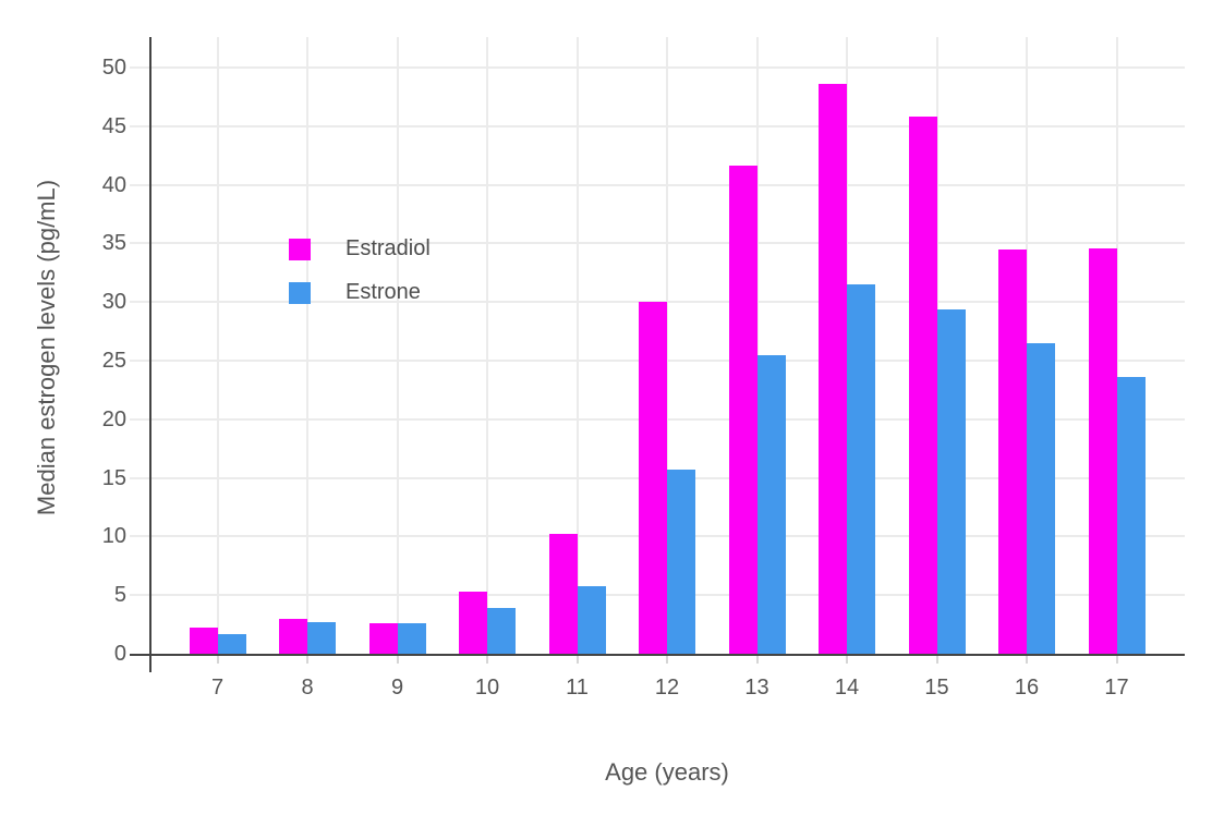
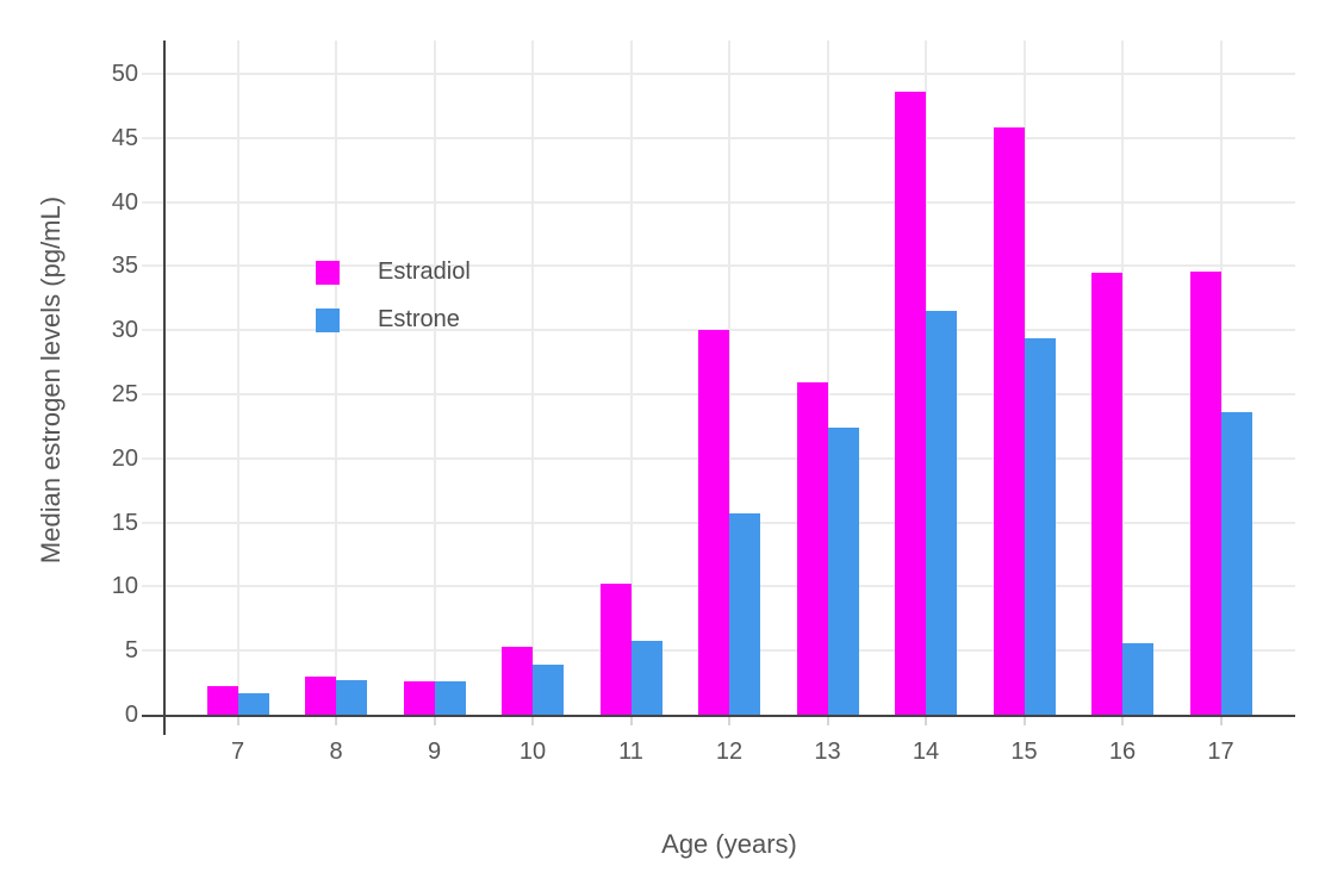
Estradiol/13: 41.6 -> 25.9
Estrone/13: 25.5 -> 22.4
Estrone/16: 26.5 -> 5.6
